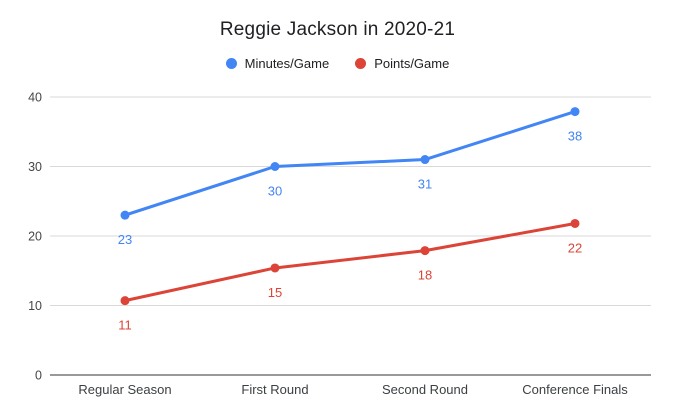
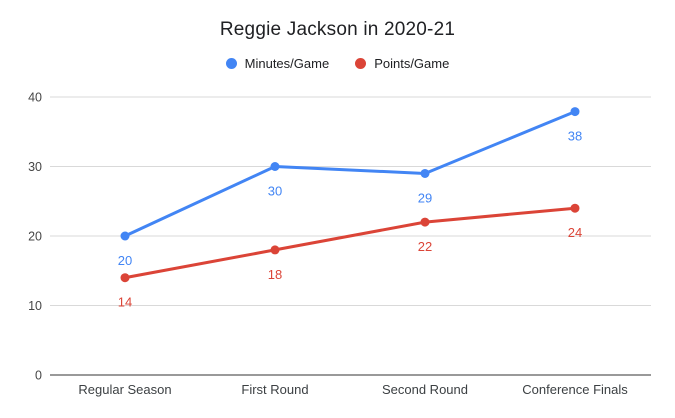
Minutes/Game/Regular Season: 23 -> 20
Points/Game/Regular Season: 11 -> 14
Points/Game/First Round: 15 -> 18
Minutes/Game/Second Round: 31 -> 29
Points/Game/Second Round: 18 -> 22
Points/Game/Conference Finals: 22 -> 24
